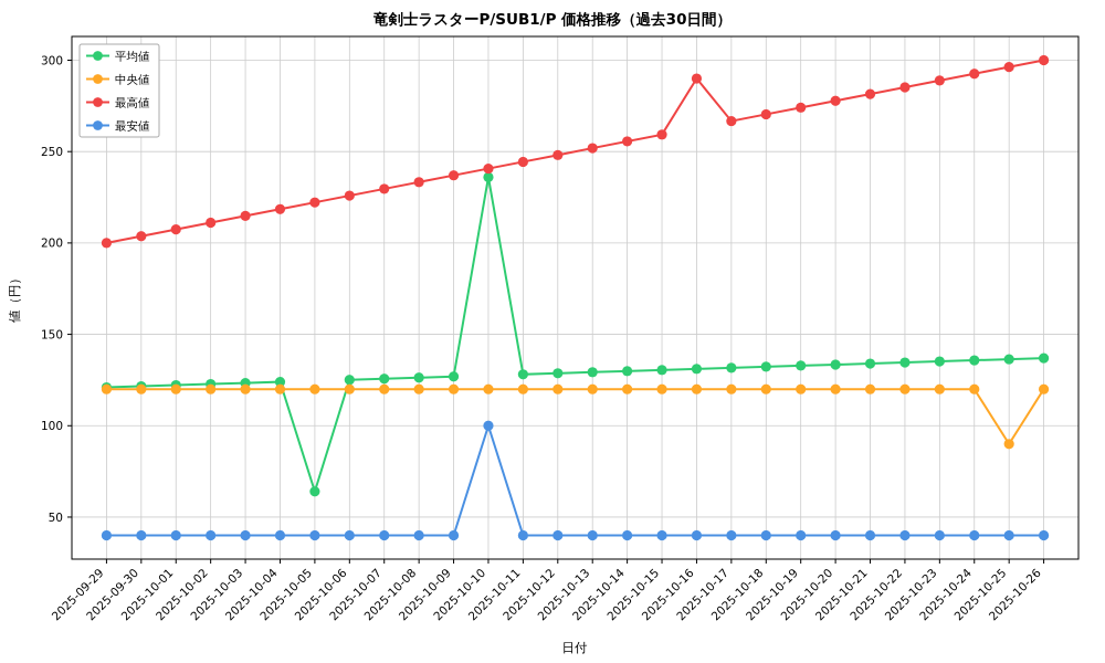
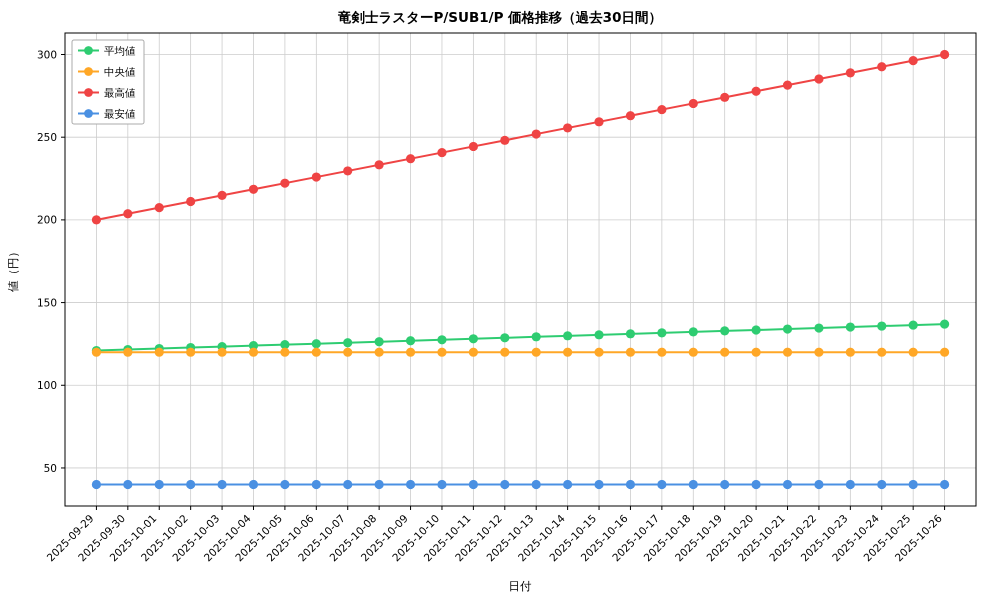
平均値/2025-10-05: 64 -> 125
平均値/2025-10-10: 236 -> 128
最安値/2025-10-10: 100 -> 40
最高値/2025-10-16: 290 -> 263
中央値/2025-10-25: 90 -> 120
